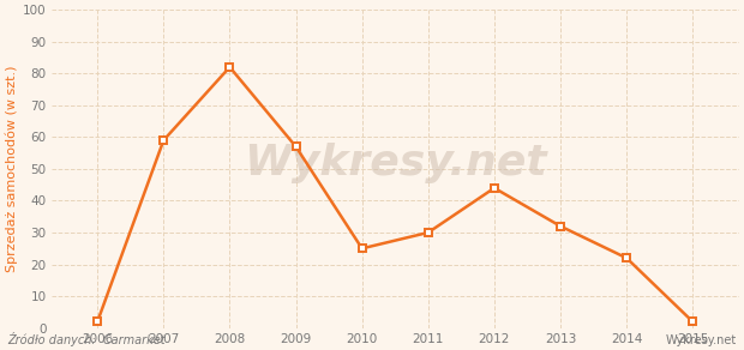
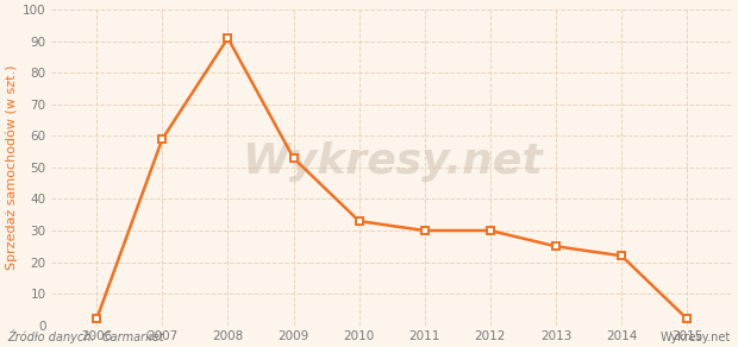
2008: 82 -> 91
2009: 57 -> 53
2010: 25 -> 33
2012: 44 -> 30
2013: 32 -> 25
